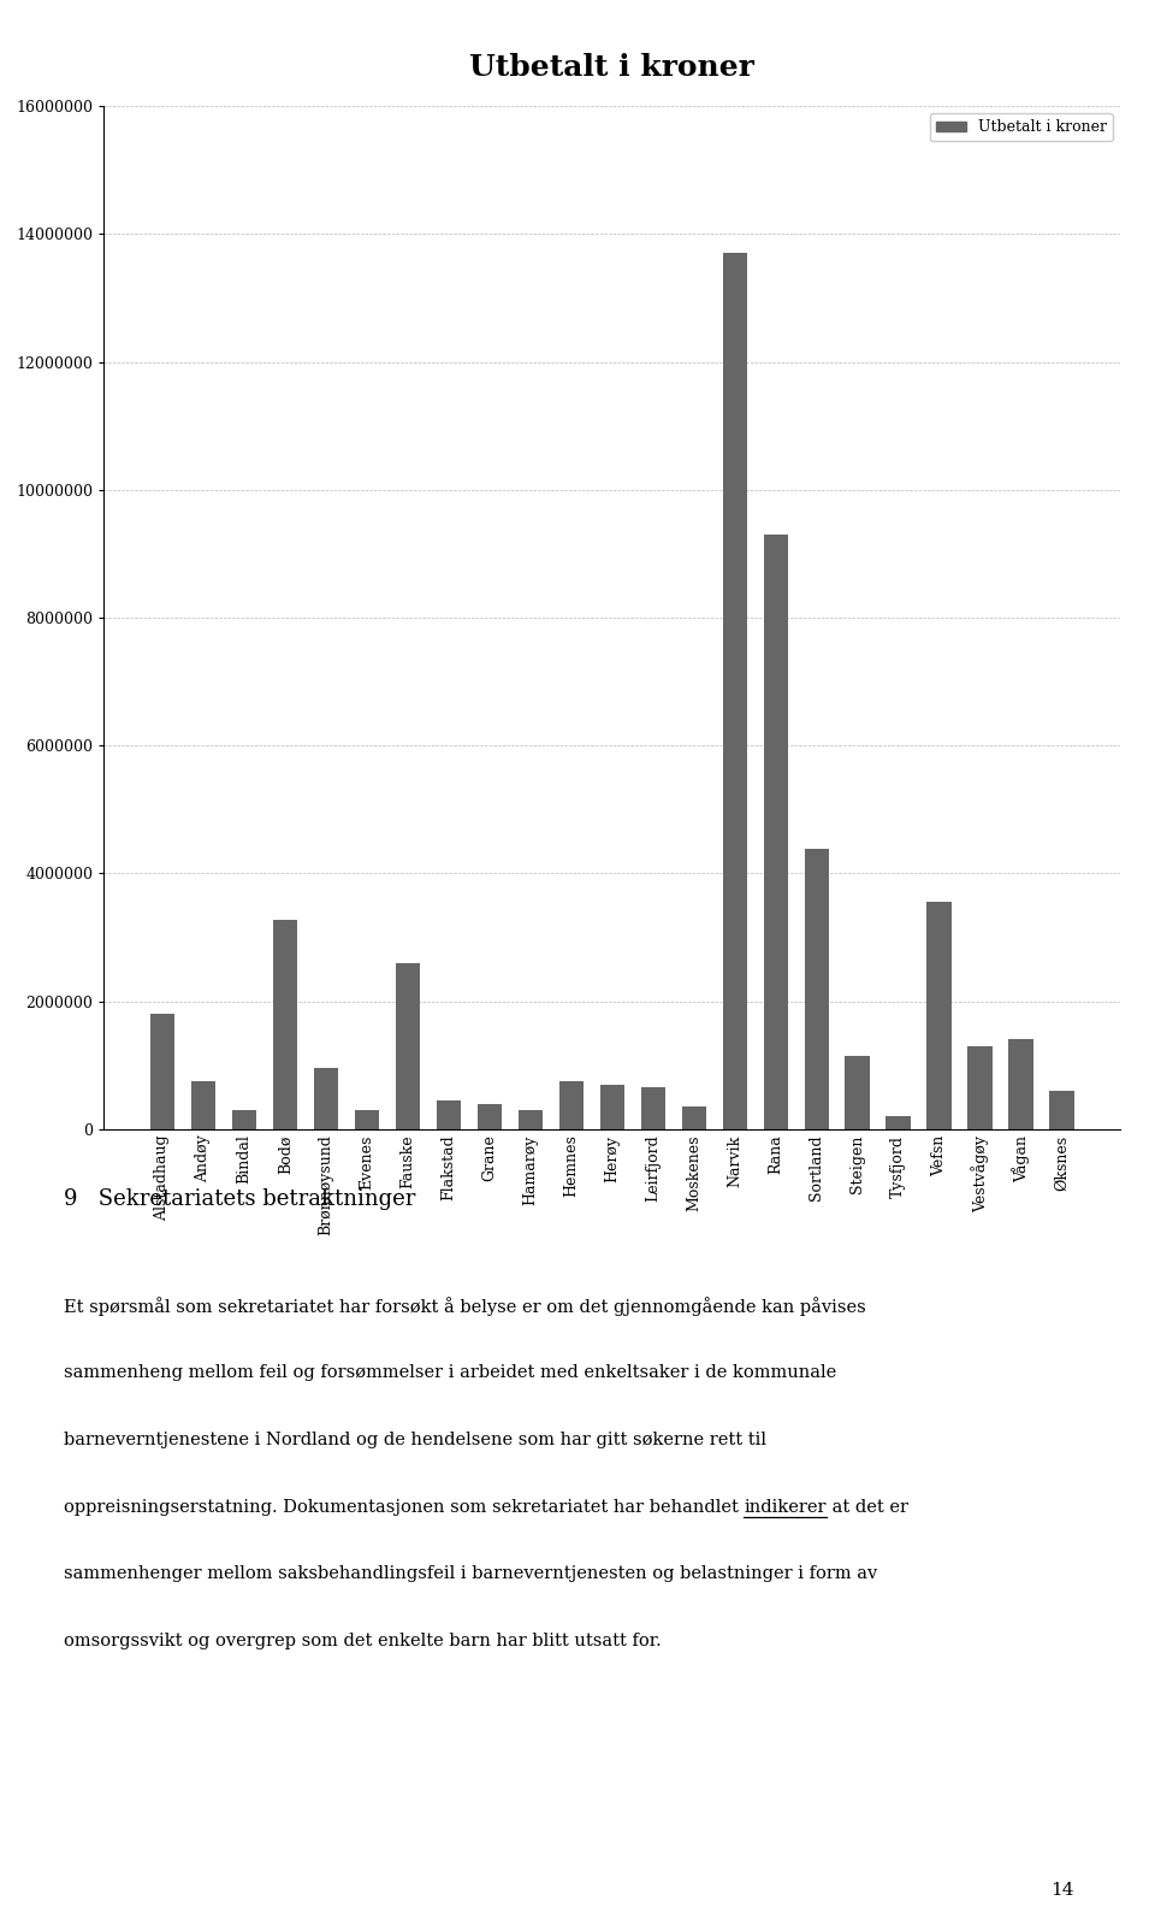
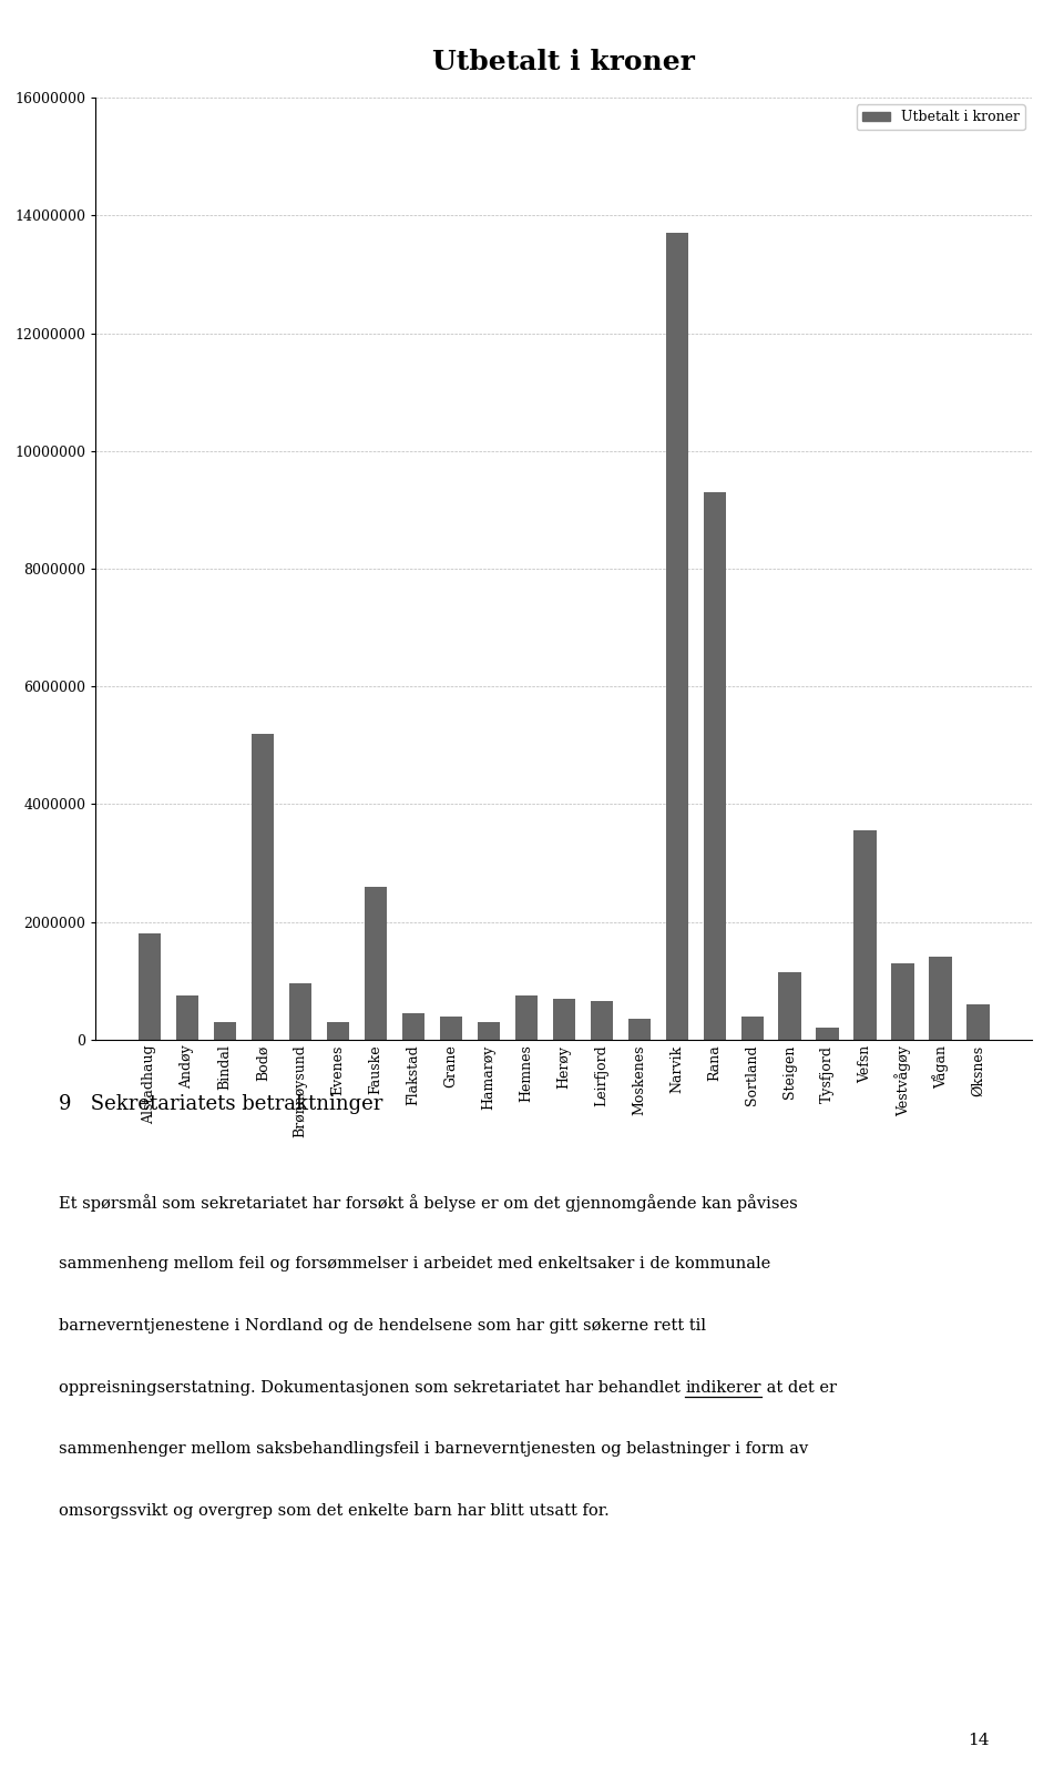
Bodø: 3280000 -> 5200000
Sortland: 4380000 -> 400000
